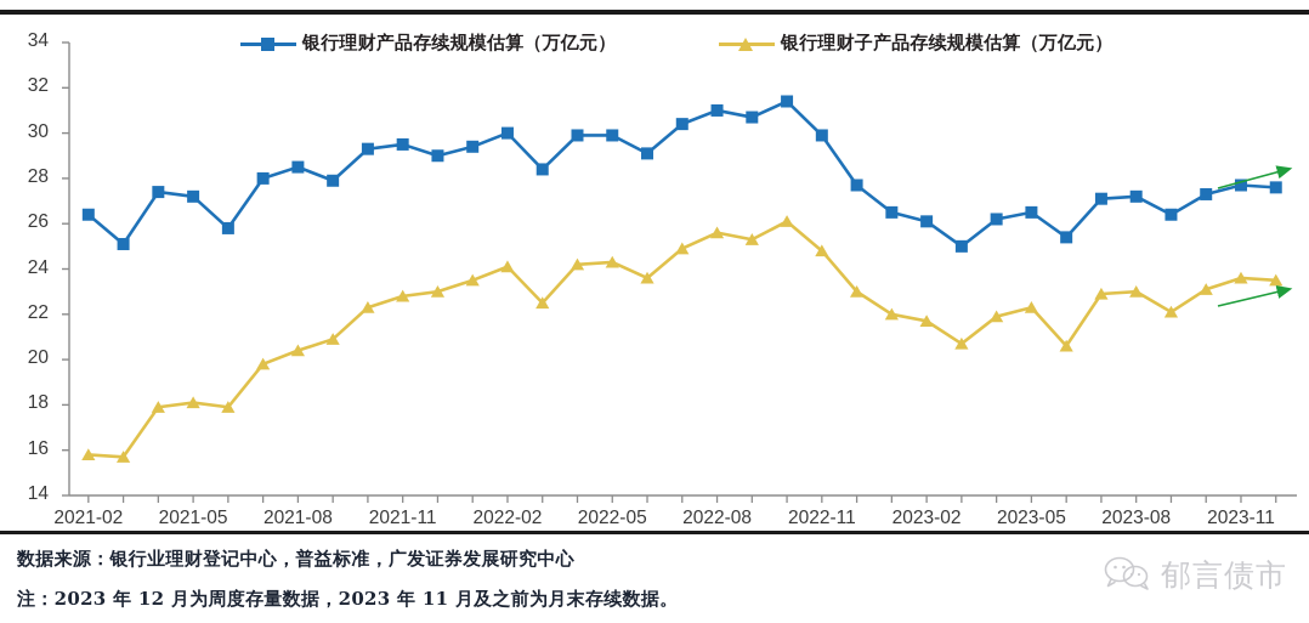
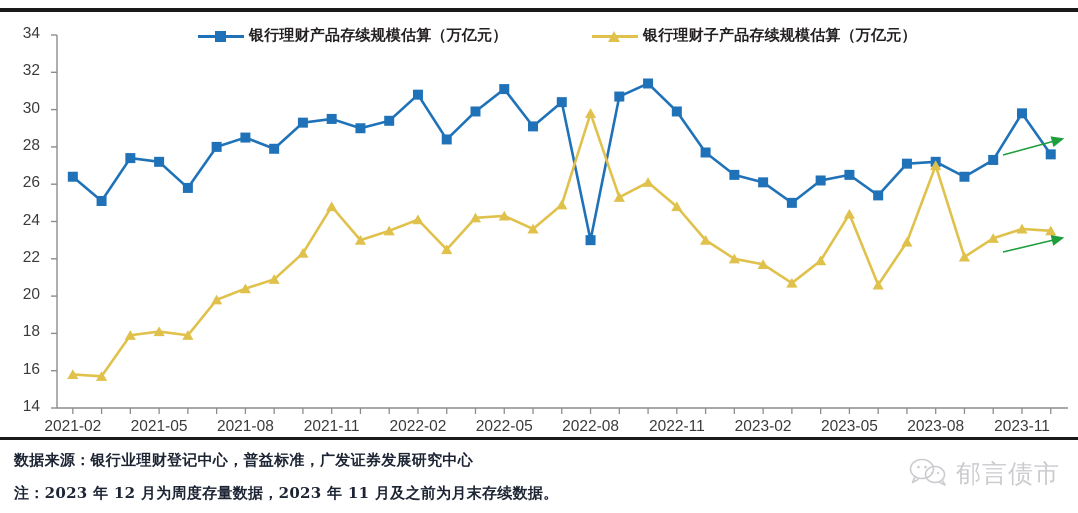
银行理财子产品存续规模估算（万亿元）/2021-11: 22.8 -> 24.8
银行理财产品存续规模估算（万亿元）/2022-02: 30.0 -> 30.8
银行理财产品存续规模估算（万亿元）/2022-05: 29.9 -> 31.1
银行理财产品存续规模估算（万亿元）/2022-08: 31.0 -> 23.0
银行理财子产品存续规模估算（万亿元）/2022-08: 25.6 -> 29.8
银行理财子产品存续规模估算（万亿元）/2023-05: 22.3 -> 24.4
银行理财子产品存续规模估算（万亿元）/2023-08: 23.0 -> 27.0
银行理财产品存续规模估算（万亿元）/2023-11: 27.7 -> 29.8
